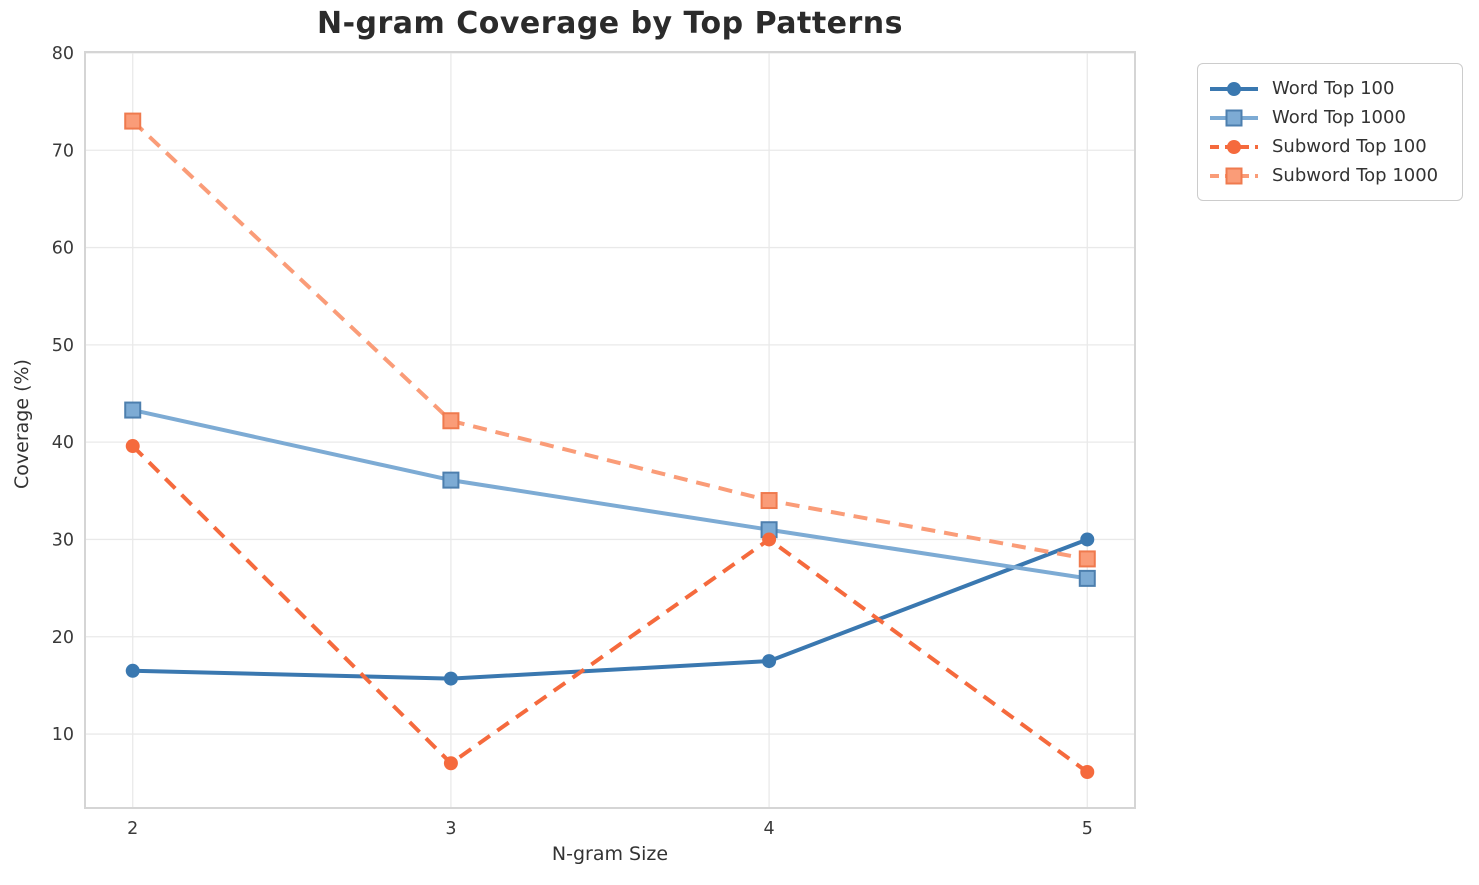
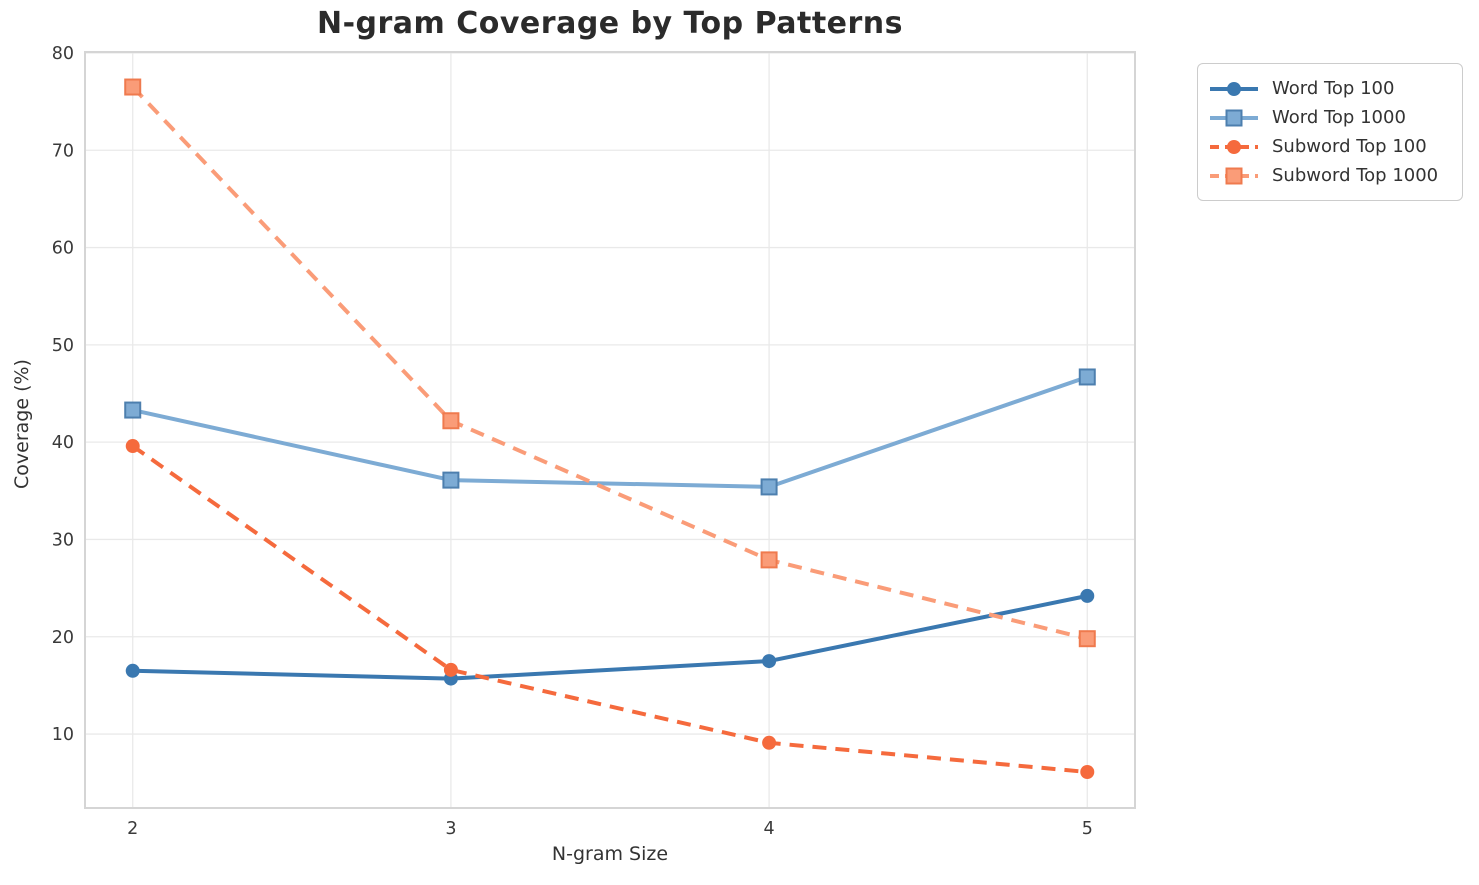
Subword Top 1000/2: 73 -> 76
Subword Top 100/3: 7 -> 17
Word Top 1000/4: 31 -> 35
Subword Top 100/4: 30 -> 9
Subword Top 1000/4: 34 -> 28
Word Top 100/5: 30 -> 24
Word Top 1000/5: 26 -> 47
Subword Top 1000/5: 28 -> 20
